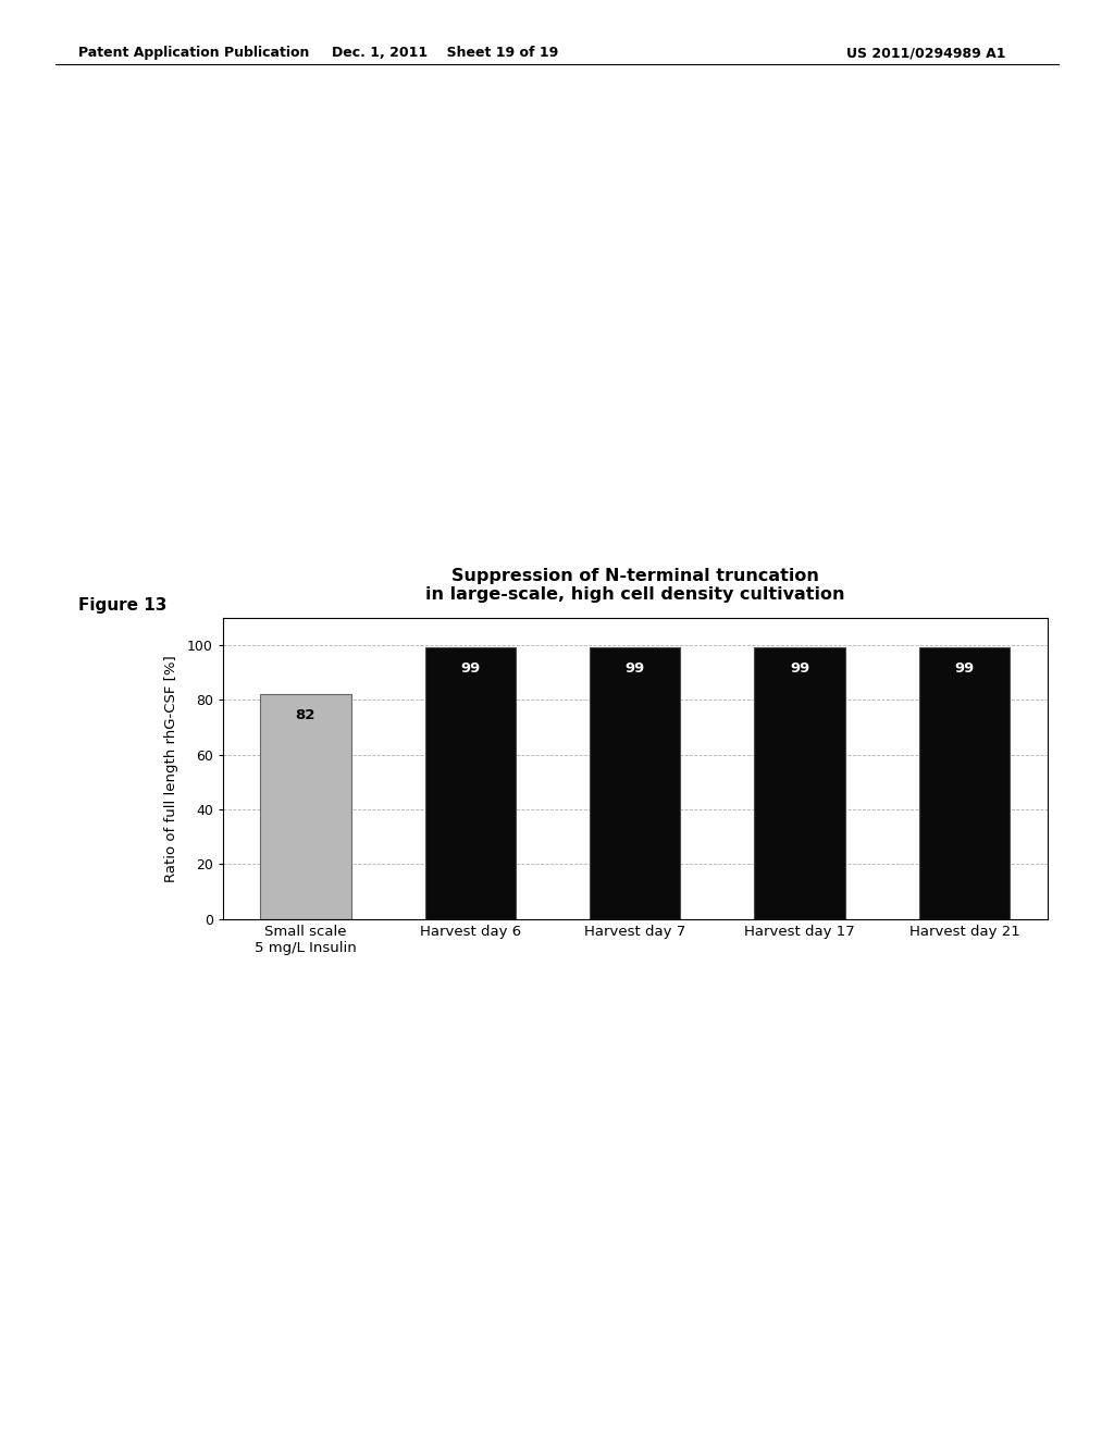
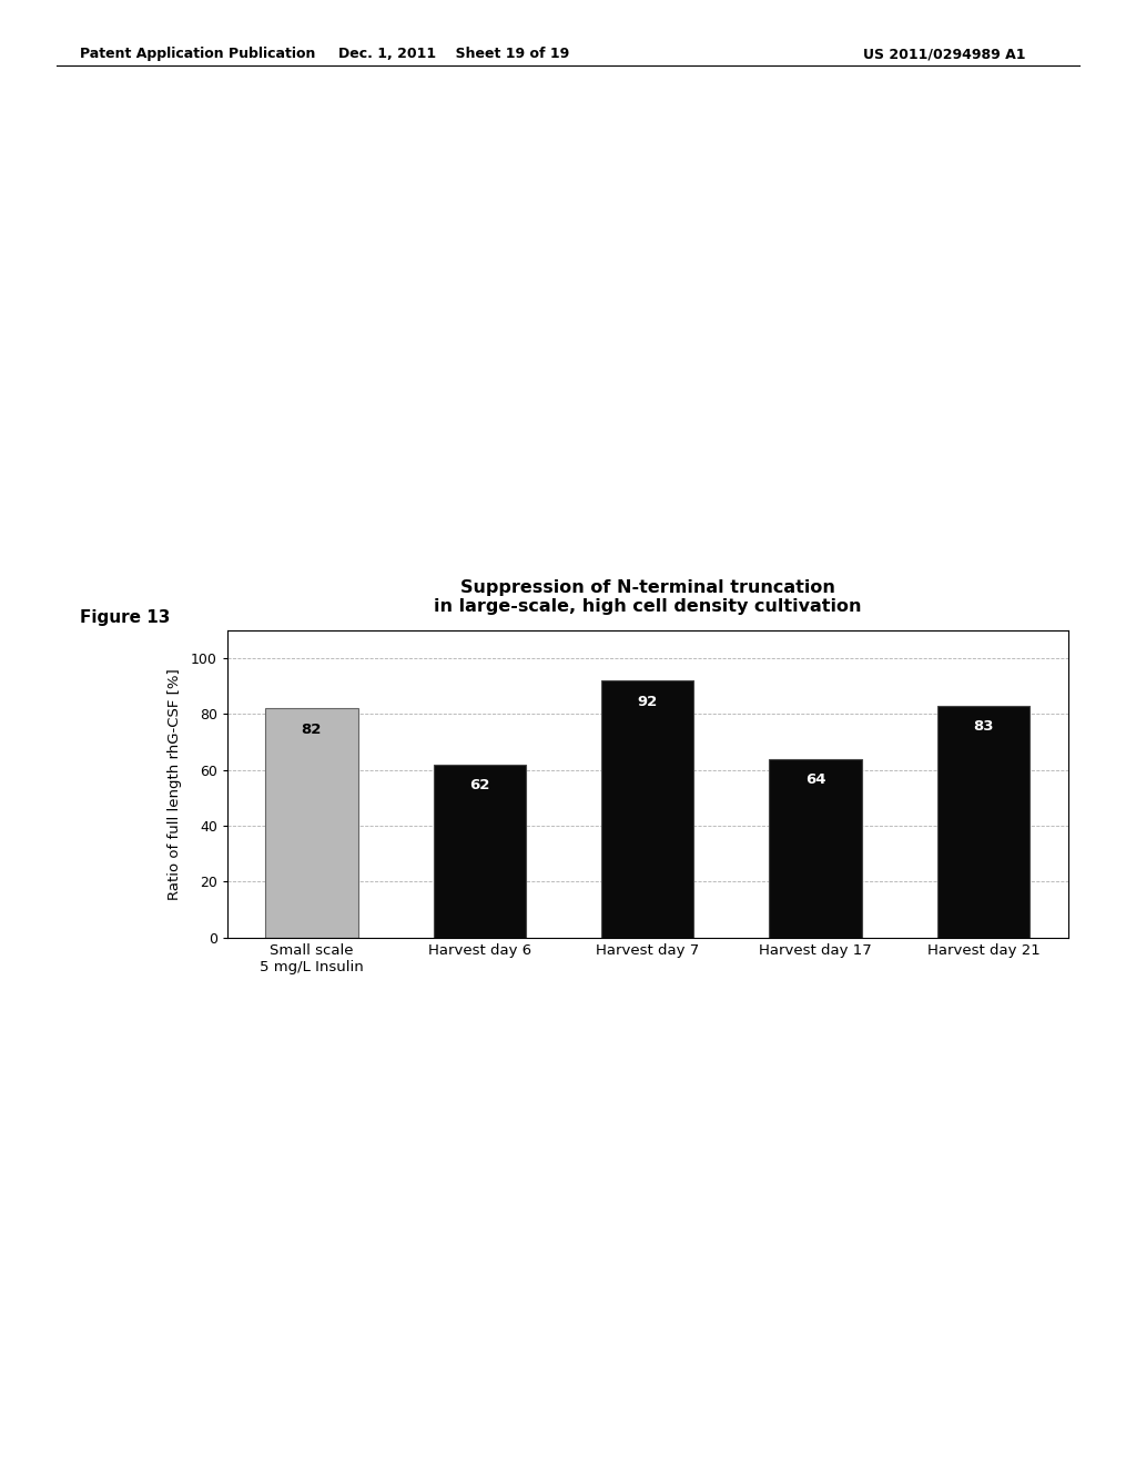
Harvest day 6: 99 -> 62
Harvest day 7: 99 -> 92
Harvest day 17: 99 -> 64
Harvest day 21: 99 -> 83
